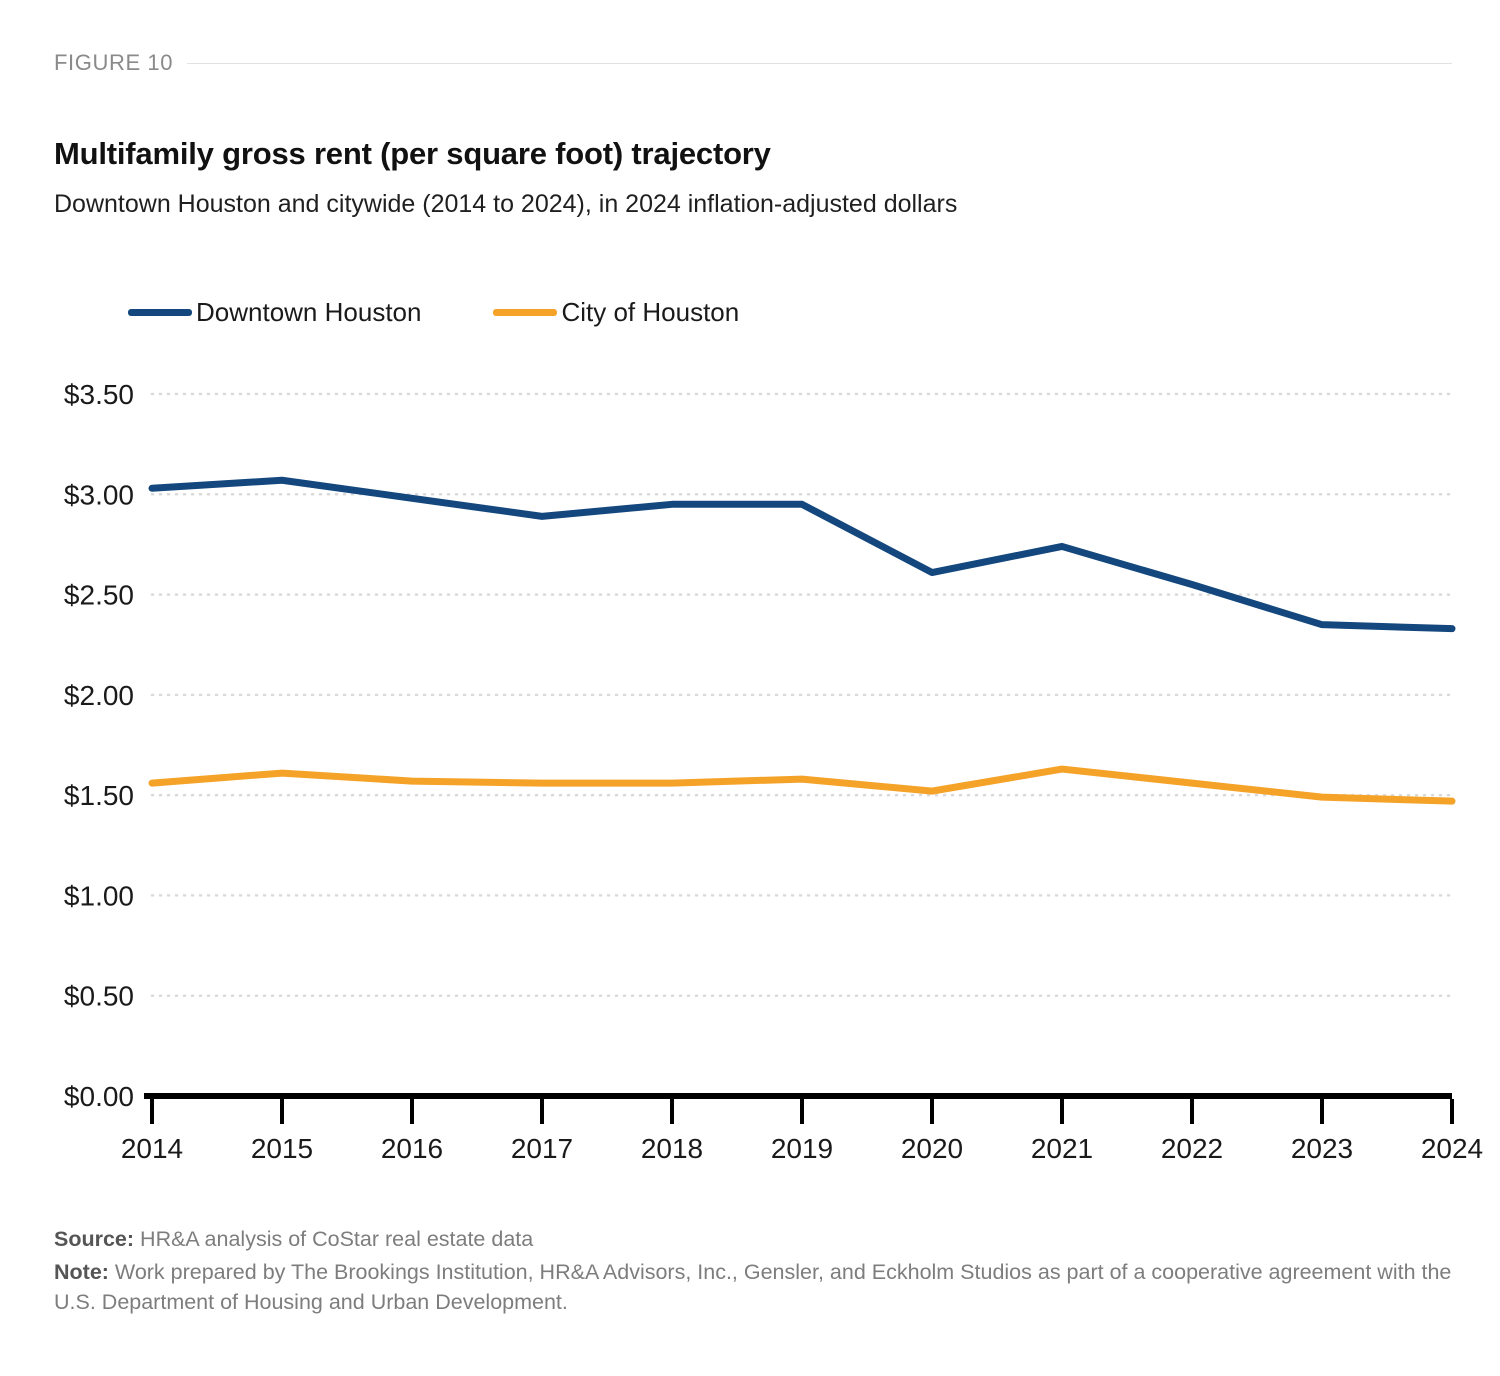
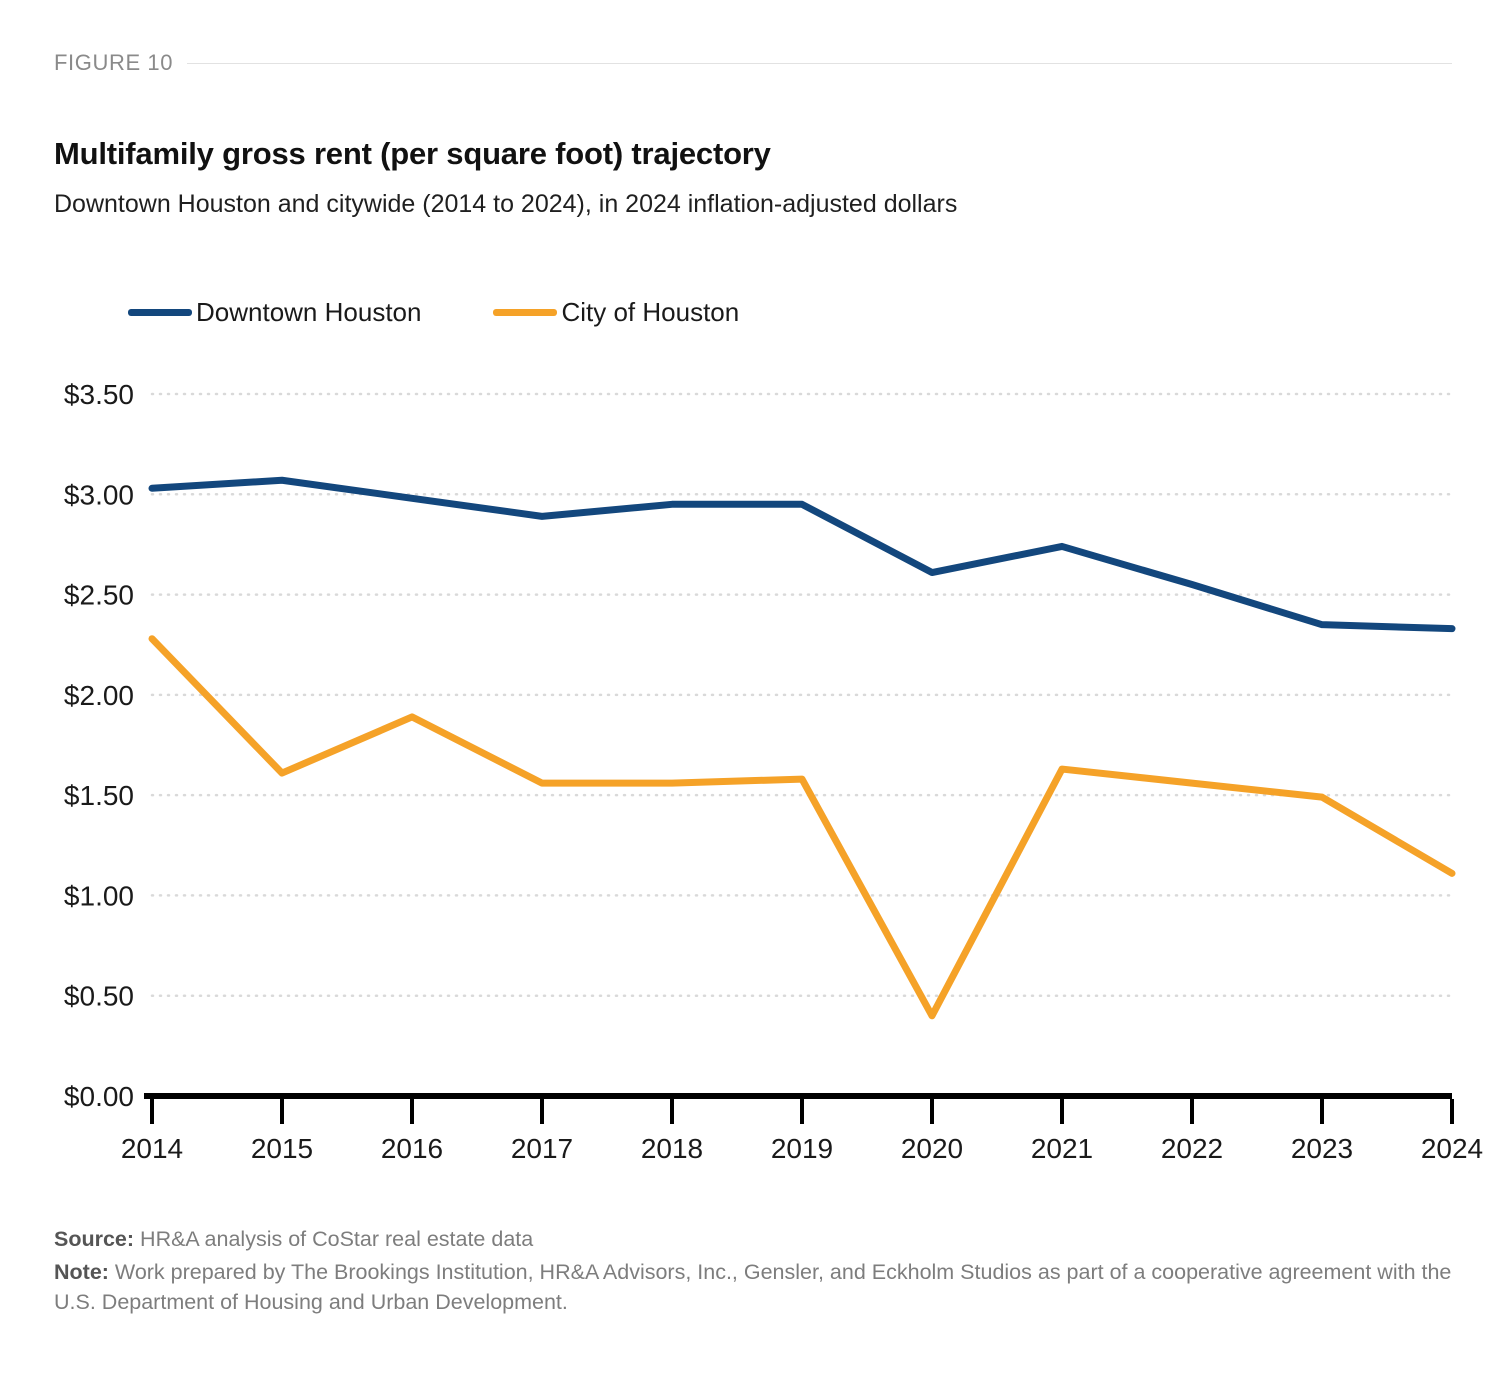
City of Houston/2014: $1.56 -> $2.28
City of Houston/2016: $1.57 -> $1.89
City of Houston/2020: $1.52 -> $0.40
City of Houston/2024: $1.47 -> $1.11
